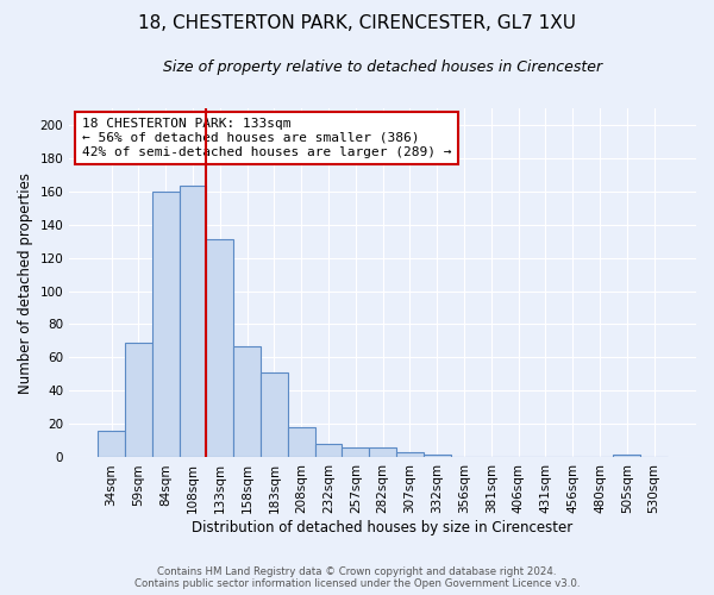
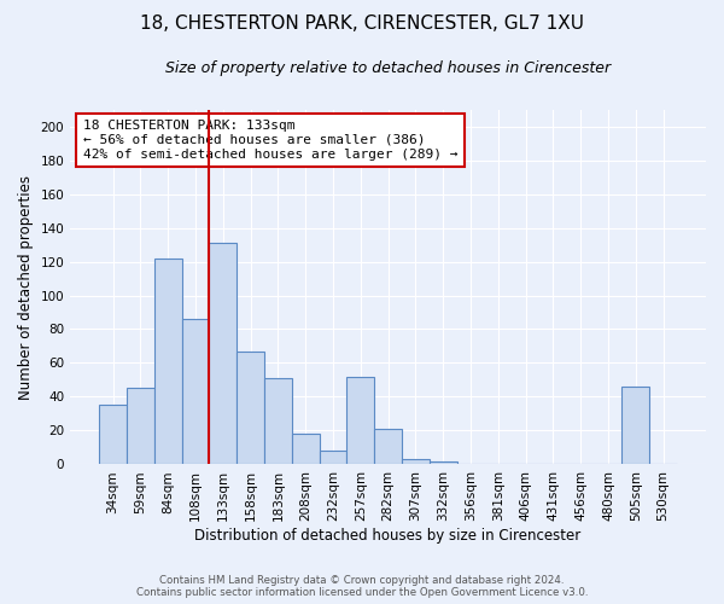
34sqm: 16 -> 35
59sqm: 69 -> 45
84sqm: 160 -> 122
108sqm: 163 -> 86
257sqm: 6 -> 52
282sqm: 6 -> 21
505sqm: 2 -> 46
